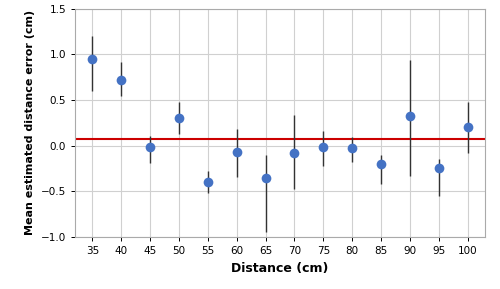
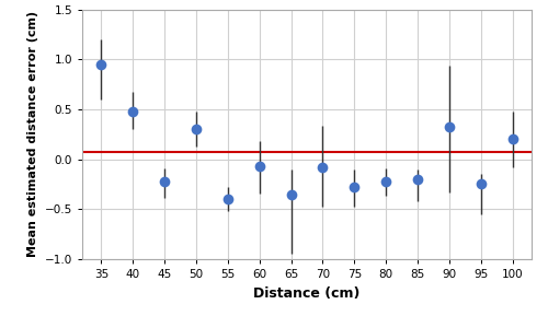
40: 0.72 -> 0.48
45: -0.02 -> -0.22
75: -0.02 -> -0.28
80: -0.03 -> -0.22
